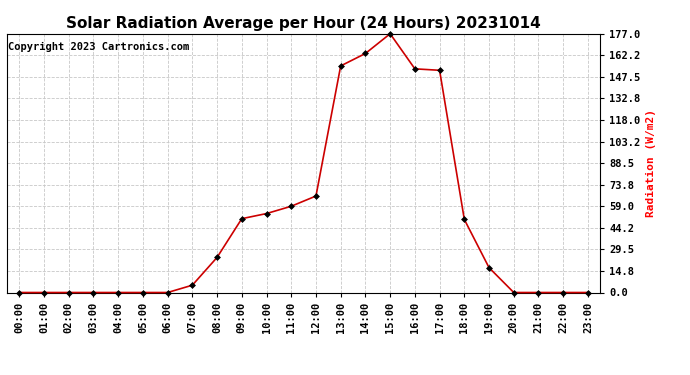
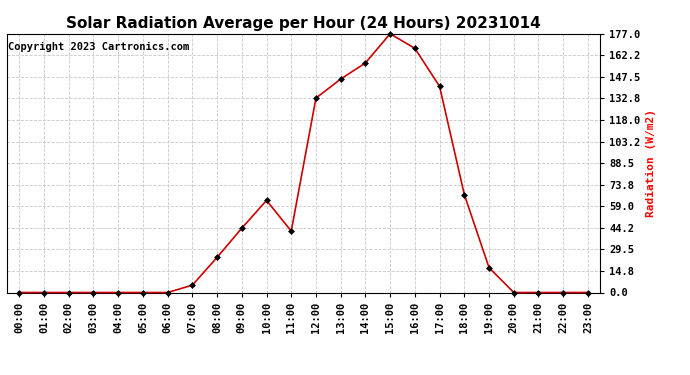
09:00: 50 -> 44
10:00: 54 -> 63
11:00: 59 -> 42
12:00: 66 -> 133
13:00: 155 -> 146
14:00: 164 -> 157
16:00: 153 -> 167
17:00: 152 -> 141
18:00: 50 -> 67
